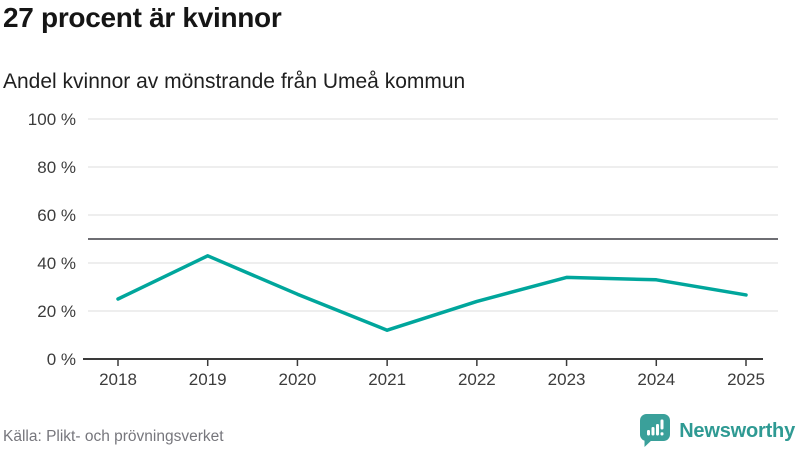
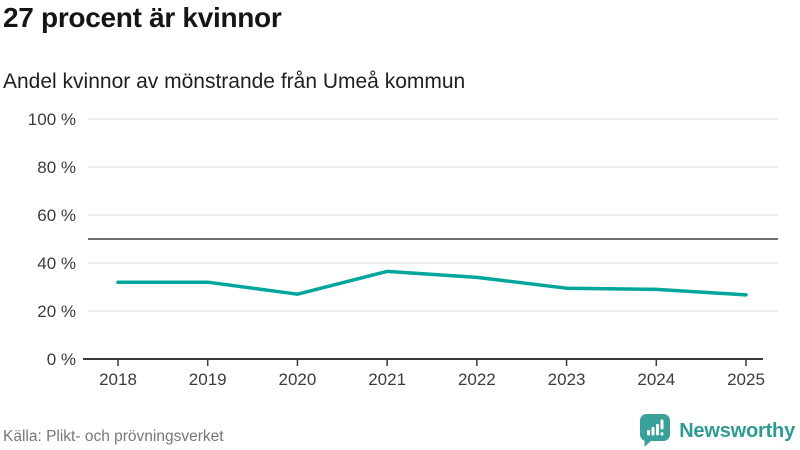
2018: 25% -> 32%
2019: 43% -> 32%
2021: 12% -> 36%
2022: 24% -> 34%
2023: 34% -> 30%
2024: 33% -> 29%
